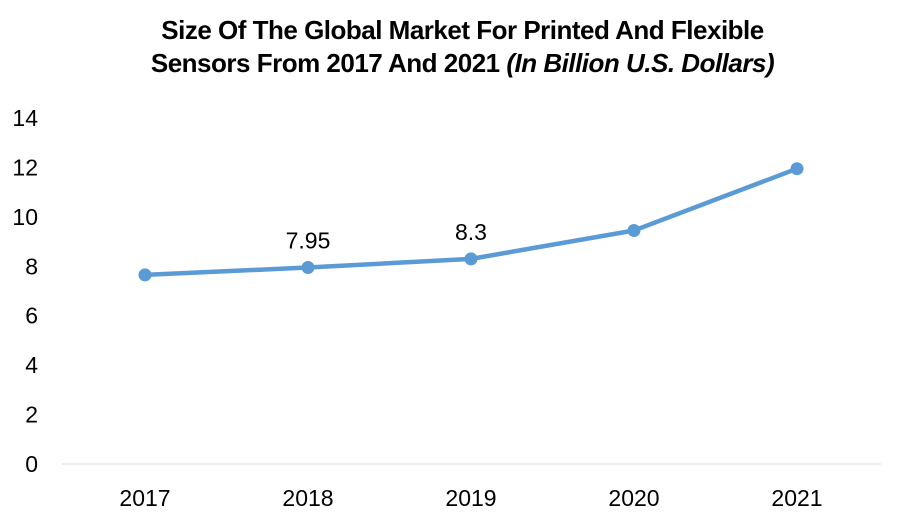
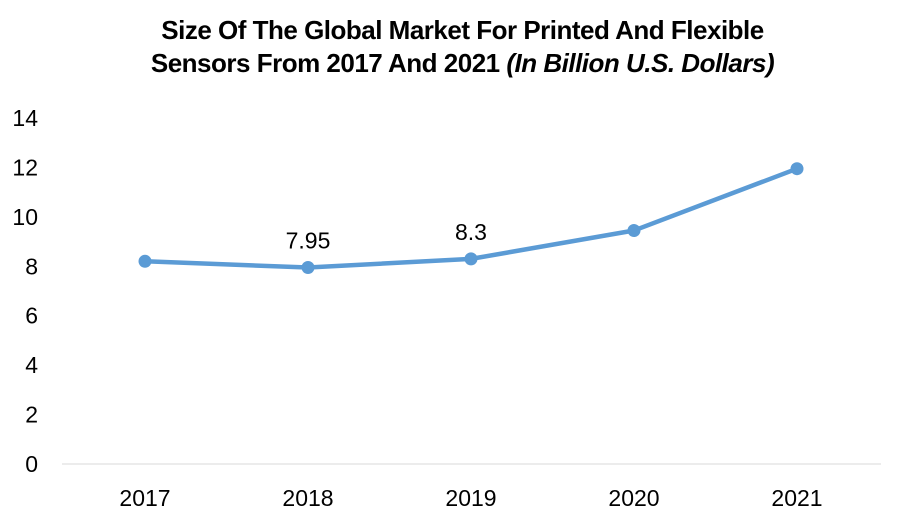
2017: 7.7 -> 8.2
